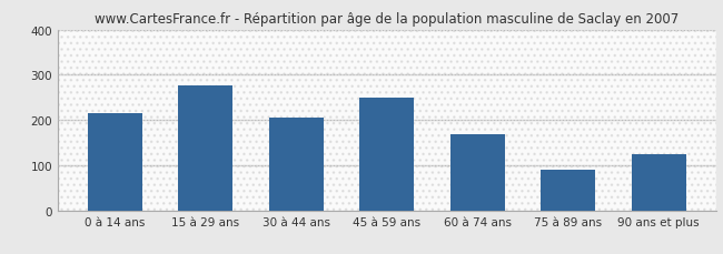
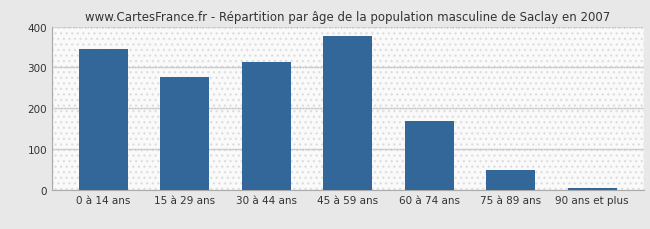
0 à 14 ans: 215 -> 345
30 à 44 ans: 205 -> 314
45 à 59 ans: 250 -> 376
75 à 89 ans: 90 -> 49
90 ans et plus: 125 -> 5
